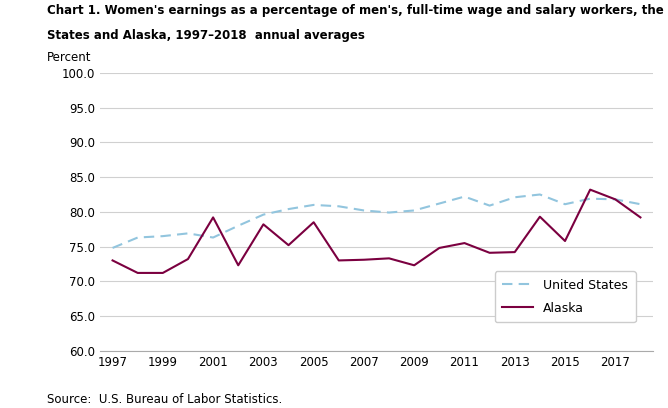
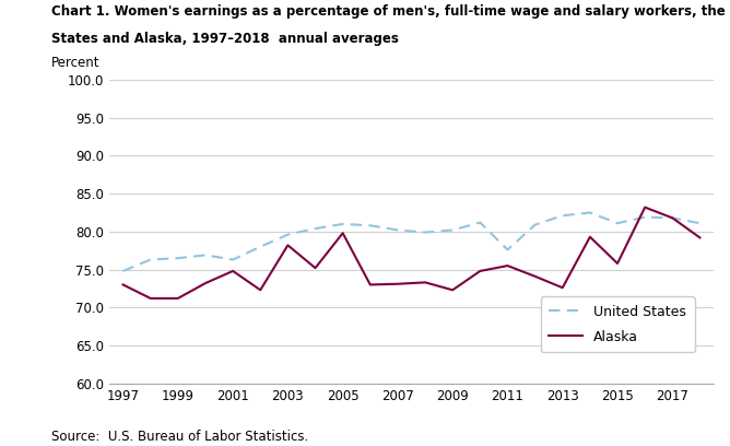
Alaska/2001: 79.2 -> 74.8
Alaska/2005: 78.5 -> 79.8
United States/2011: 82.2 -> 77.6
Alaska/2013: 74.2 -> 72.6
